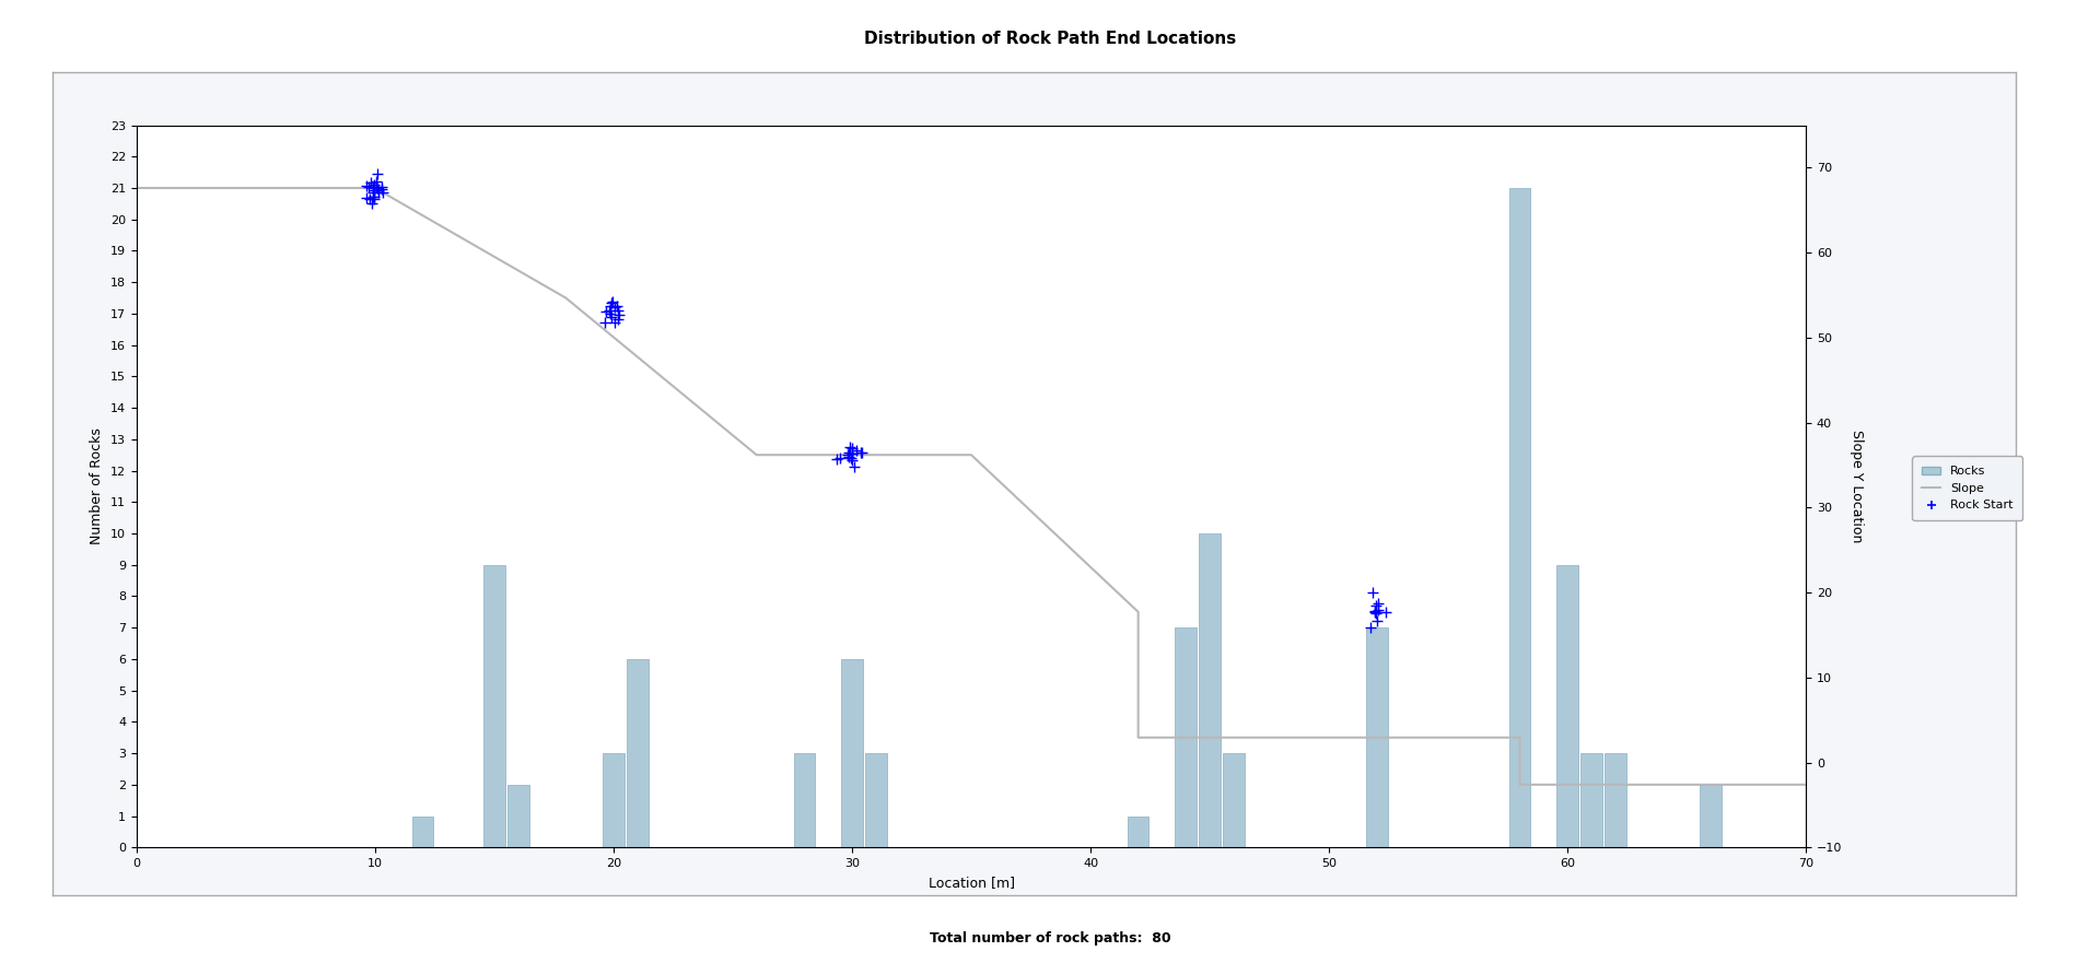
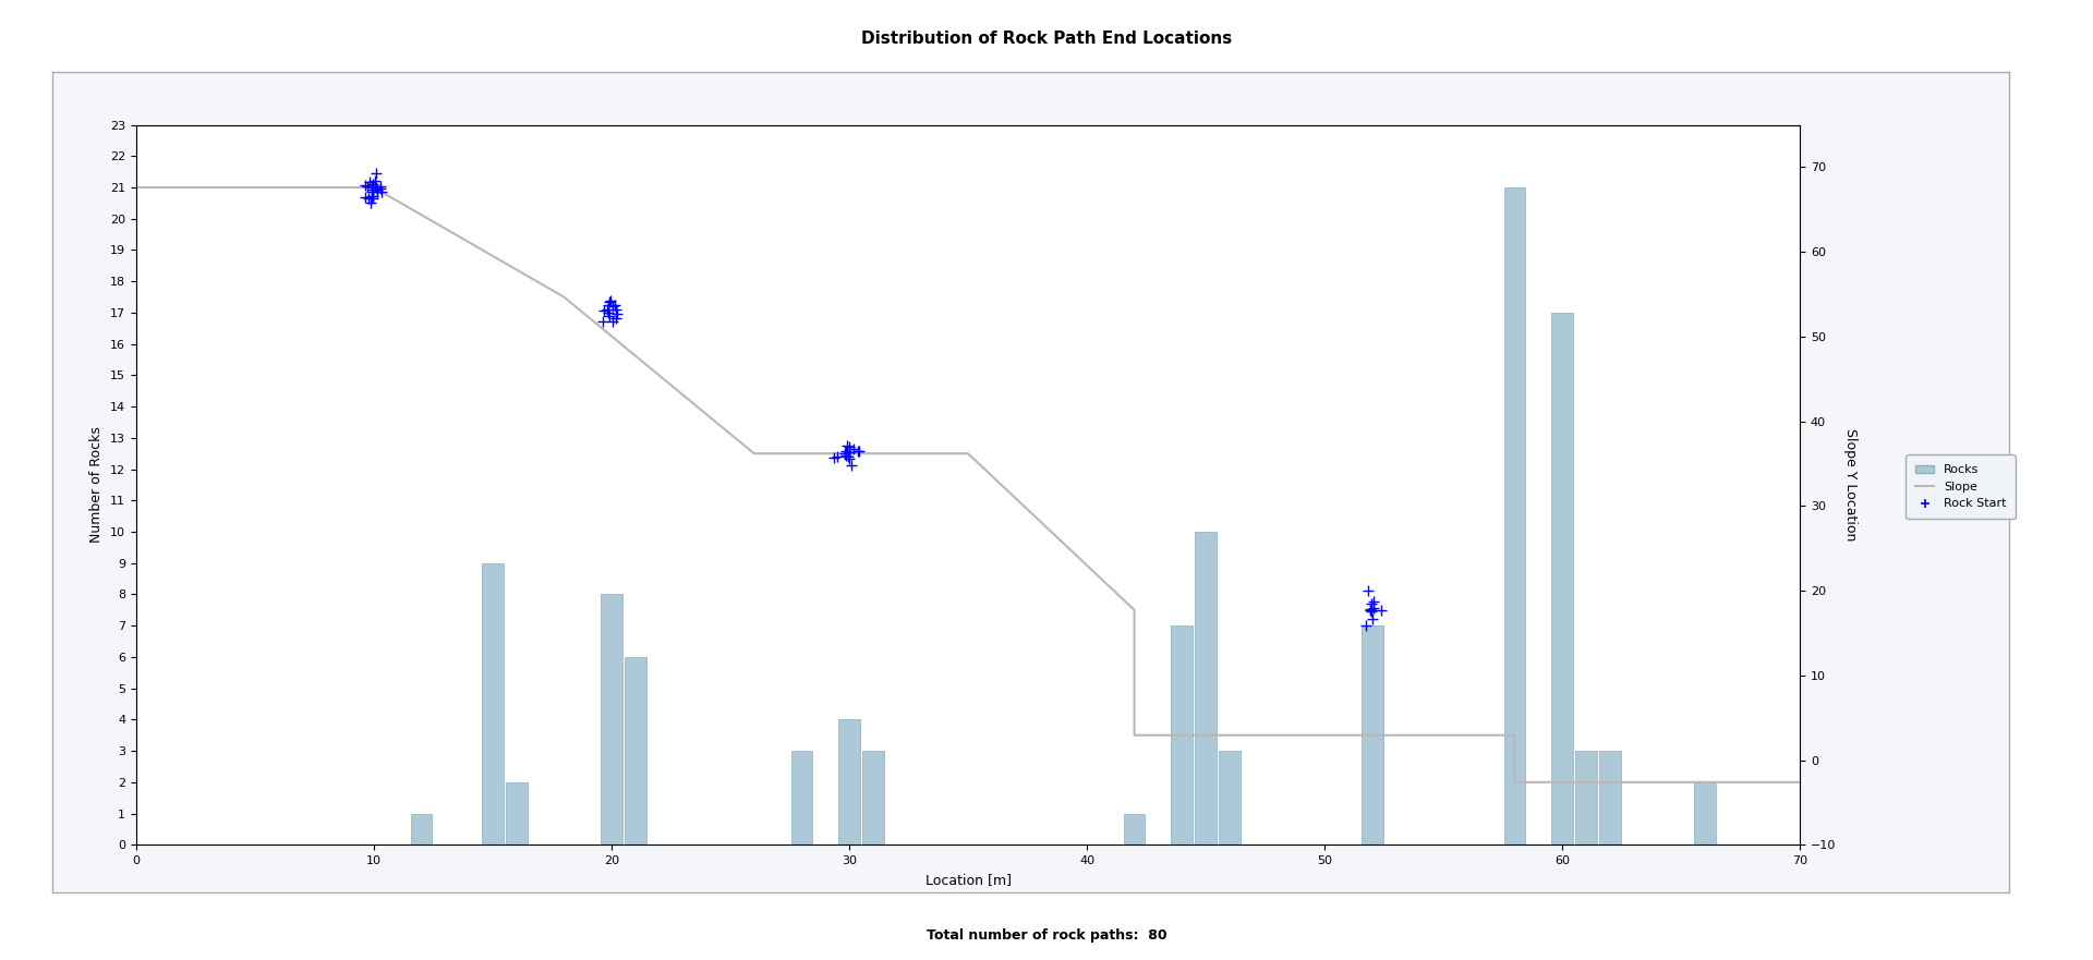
Rocks/20: 3 -> 8
Rocks/30: 6 -> 4
Rocks/60: 9 -> 17
